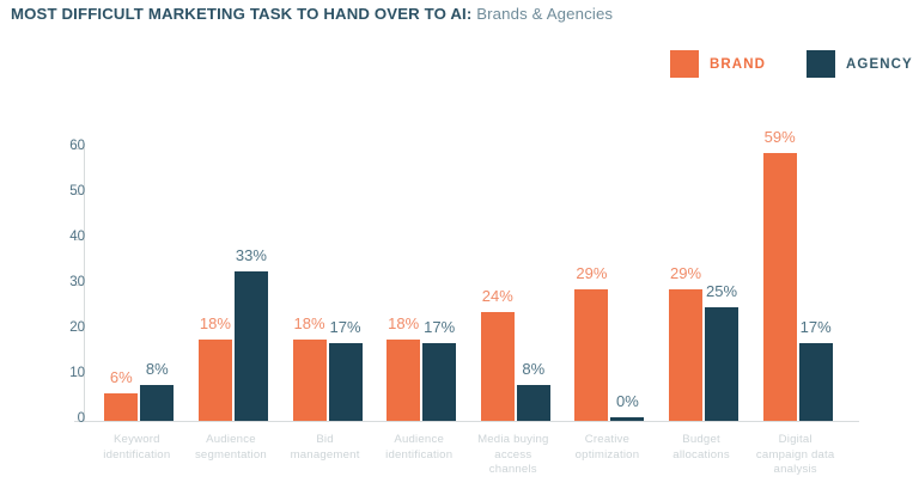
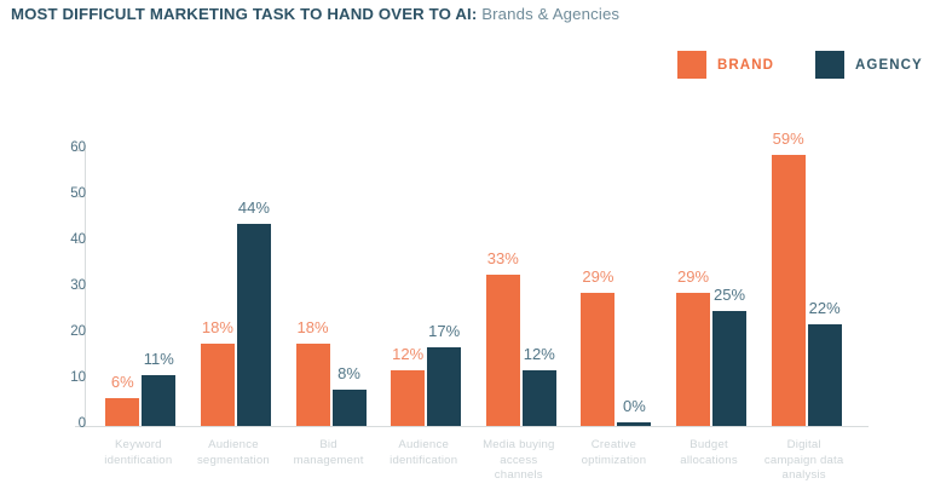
AGENCY/Keyword identification: 8% -> 11%
AGENCY/Audience segmentation: 33% -> 44%
AGENCY/Bid management: 17% -> 8%
BRAND/Audience identification: 18% -> 12%
BRAND/Media buying access channels: 24% -> 33%
AGENCY/Media buying access channels: 8% -> 12%
AGENCY/Digital campaign data analysis: 17% -> 22%
